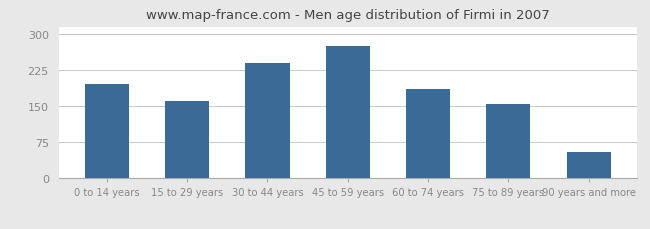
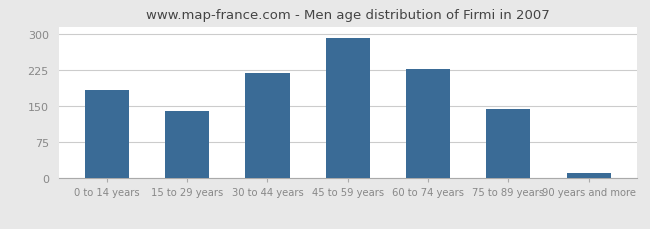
0 to 14 years: 195 -> 183
15 to 29 years: 160 -> 140
30 to 44 years: 240 -> 218
45 to 59 years: 275 -> 291
60 to 74 years: 185 -> 228
75 to 89 years: 155 -> 143
90 years and more: 55 -> 12
